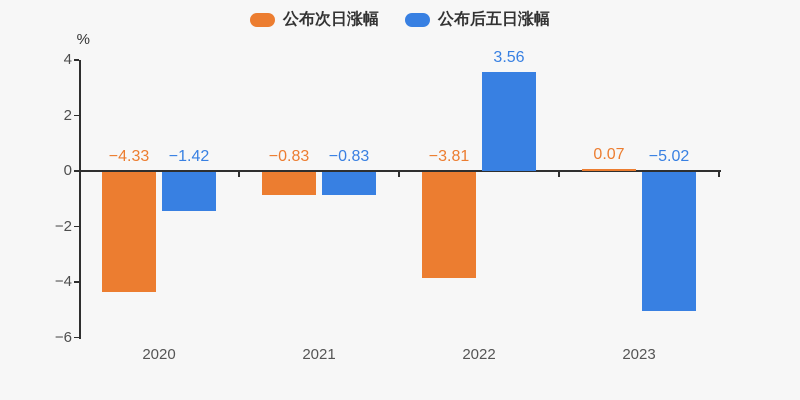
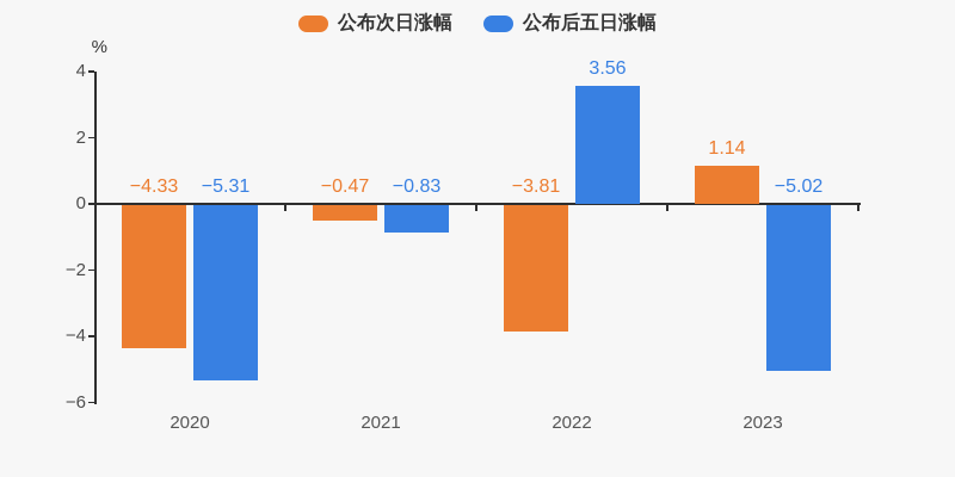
公布后五日涨幅/2020: −1.42 -> −5.31
公布次日涨幅/2021: −0.83 -> −0.47
公布次日涨幅/2023: 0.07 -> 1.14
